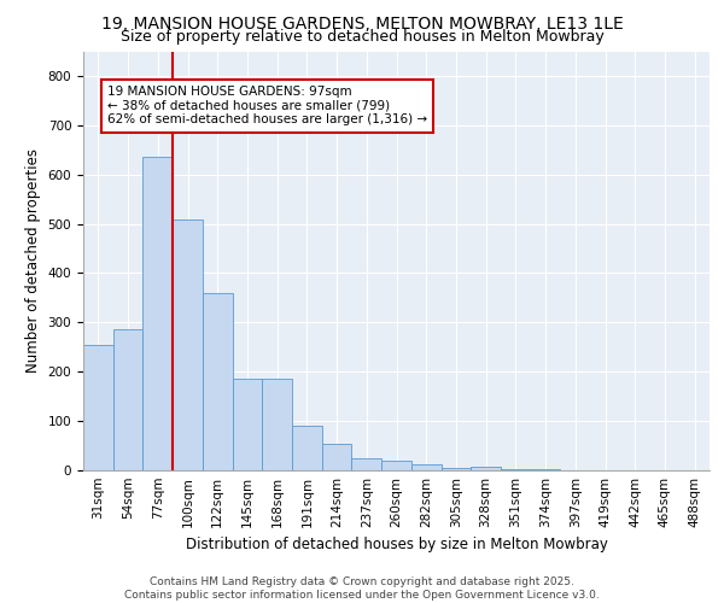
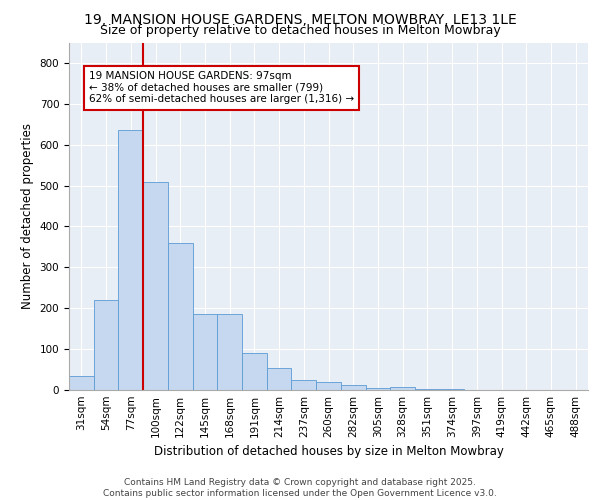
31sqm: 255 -> 35
54sqm: 285 -> 220
